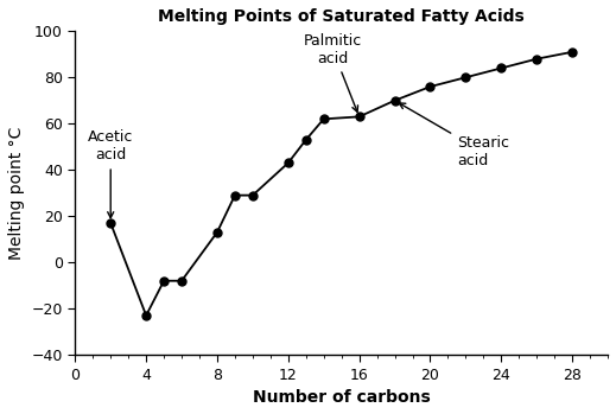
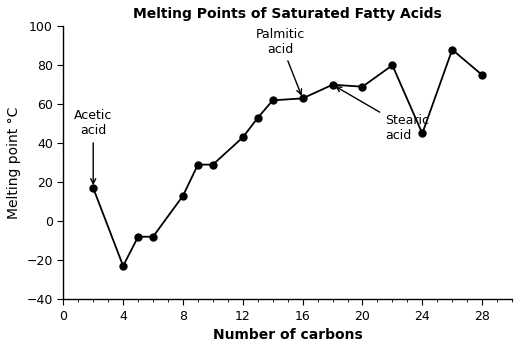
20: 76 -> 69
24: 84 -> 45
28: 91 -> 75
